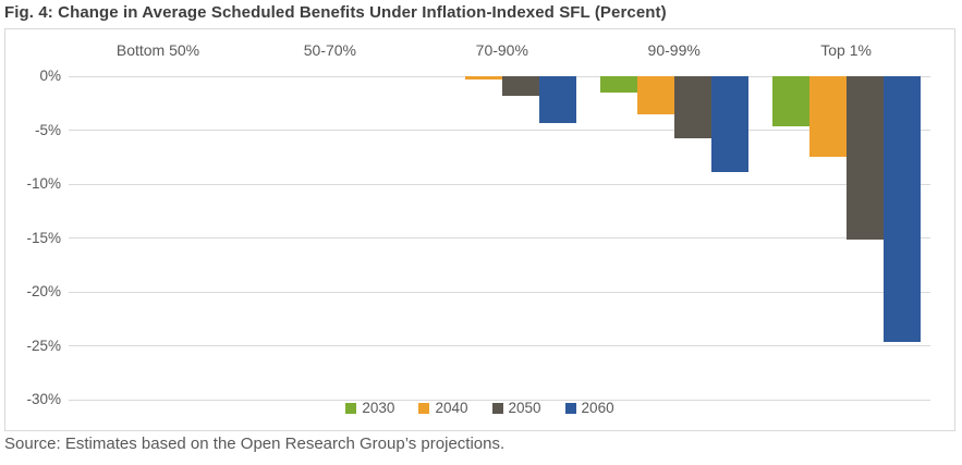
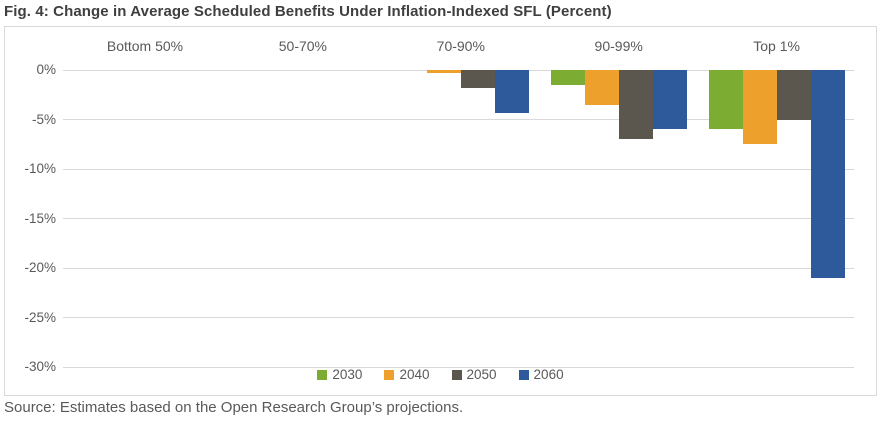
2050/90-99%: -6% -> -7%
2060/90-99%: -9% -> -6%
2030/Top 1%: -5% -> -6%
2050/Top 1%: -15% -> -5%
2060/Top 1%: -25% -> -21%
